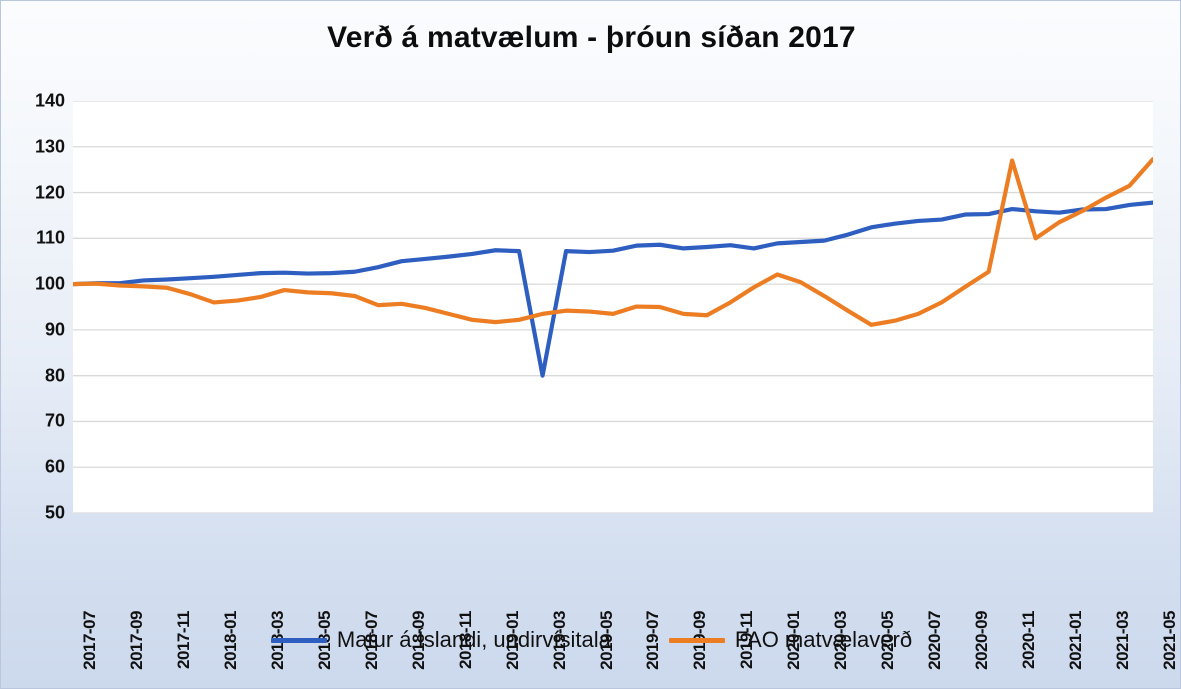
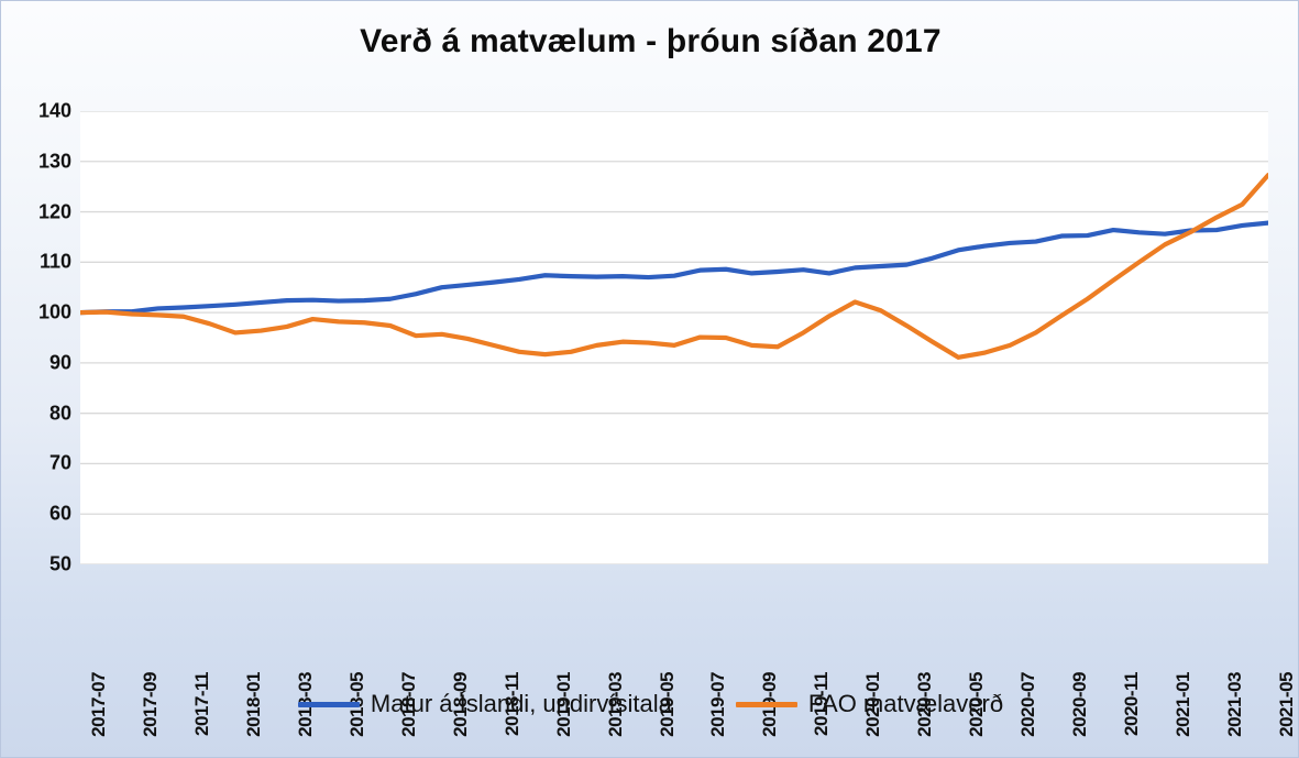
Matur á Íslandi, undirvísitala/2019-03: 80 -> 107
FAO matvælaverð/2020-11: 127 -> 106
